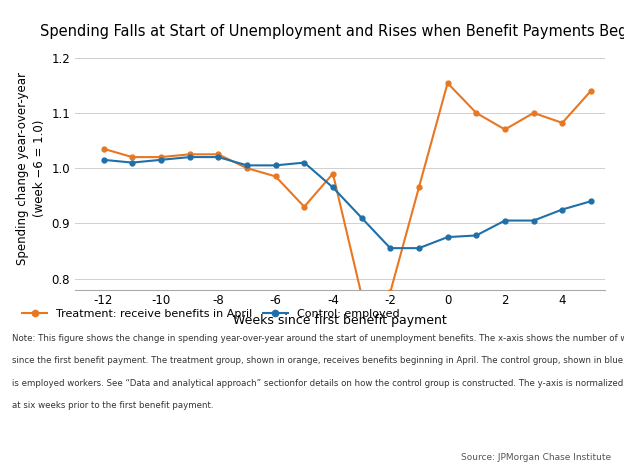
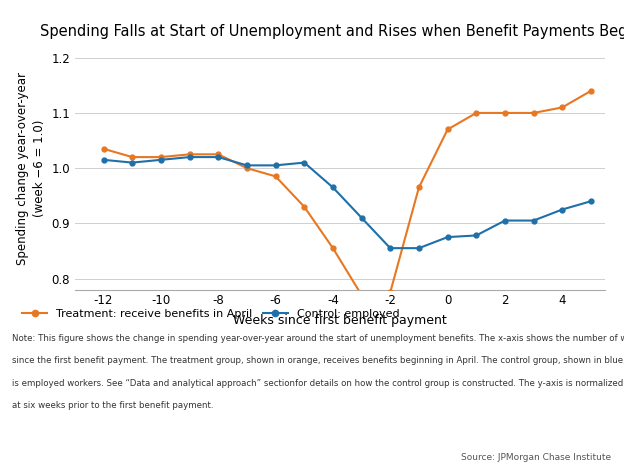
Treatment: receive benefits in April/-4: 0.990 -> 0.855
Treatment: receive benefits in April/0: 1.154 -> 1.070
Treatment: receive benefits in April/2: 1.070 -> 1.100
Treatment: receive benefits in April/4: 1.082 -> 1.110
